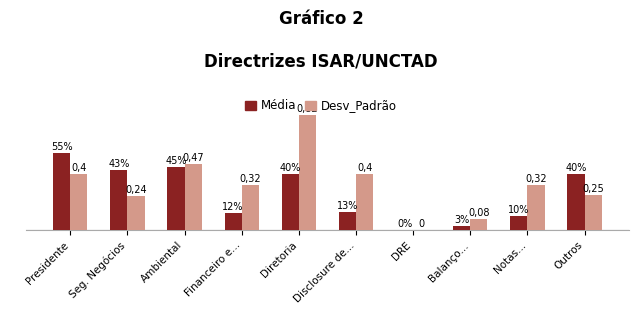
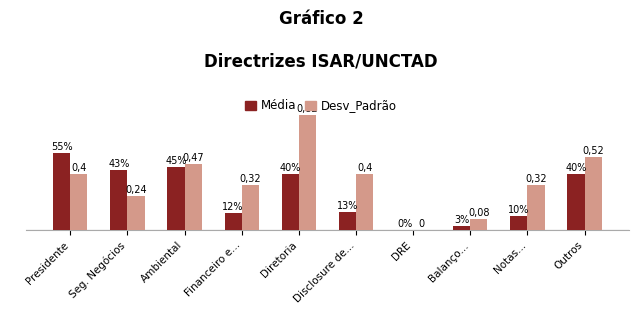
Desv_Padrão/Outros: 0,25 -> 0,52
